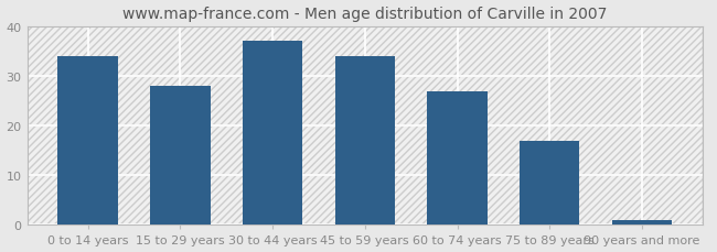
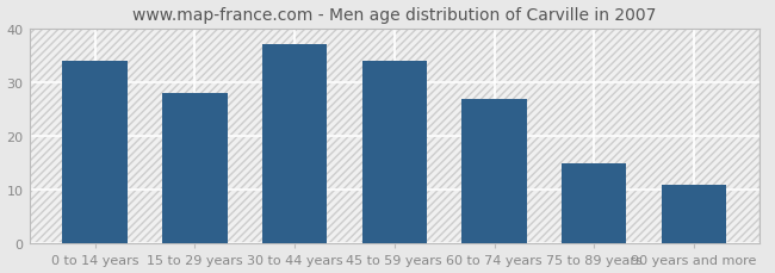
75 to 89 years: 17 -> 15
90 years and more: 1 -> 11
